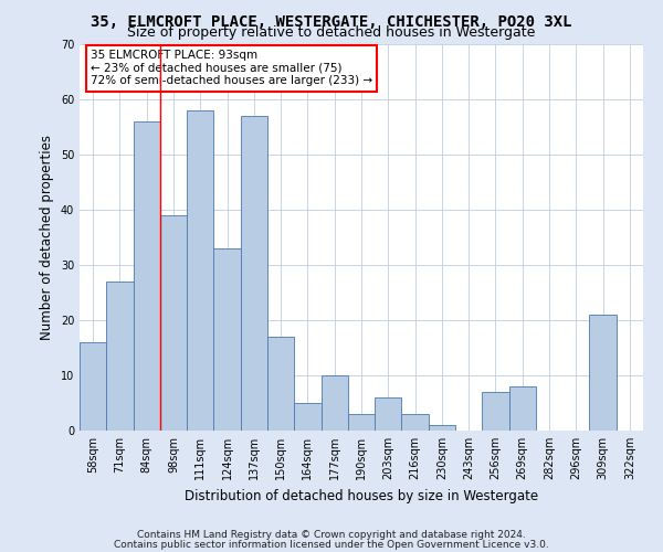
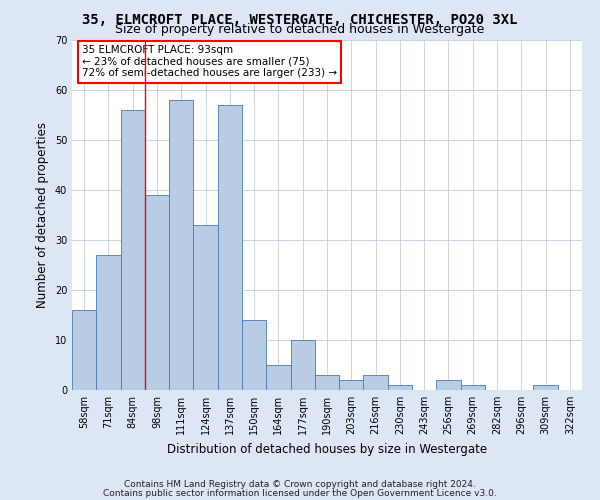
150sqm: 17 -> 14
203sqm: 6 -> 2
256sqm: 7 -> 2
269sqm: 8 -> 1
309sqm: 21 -> 1
